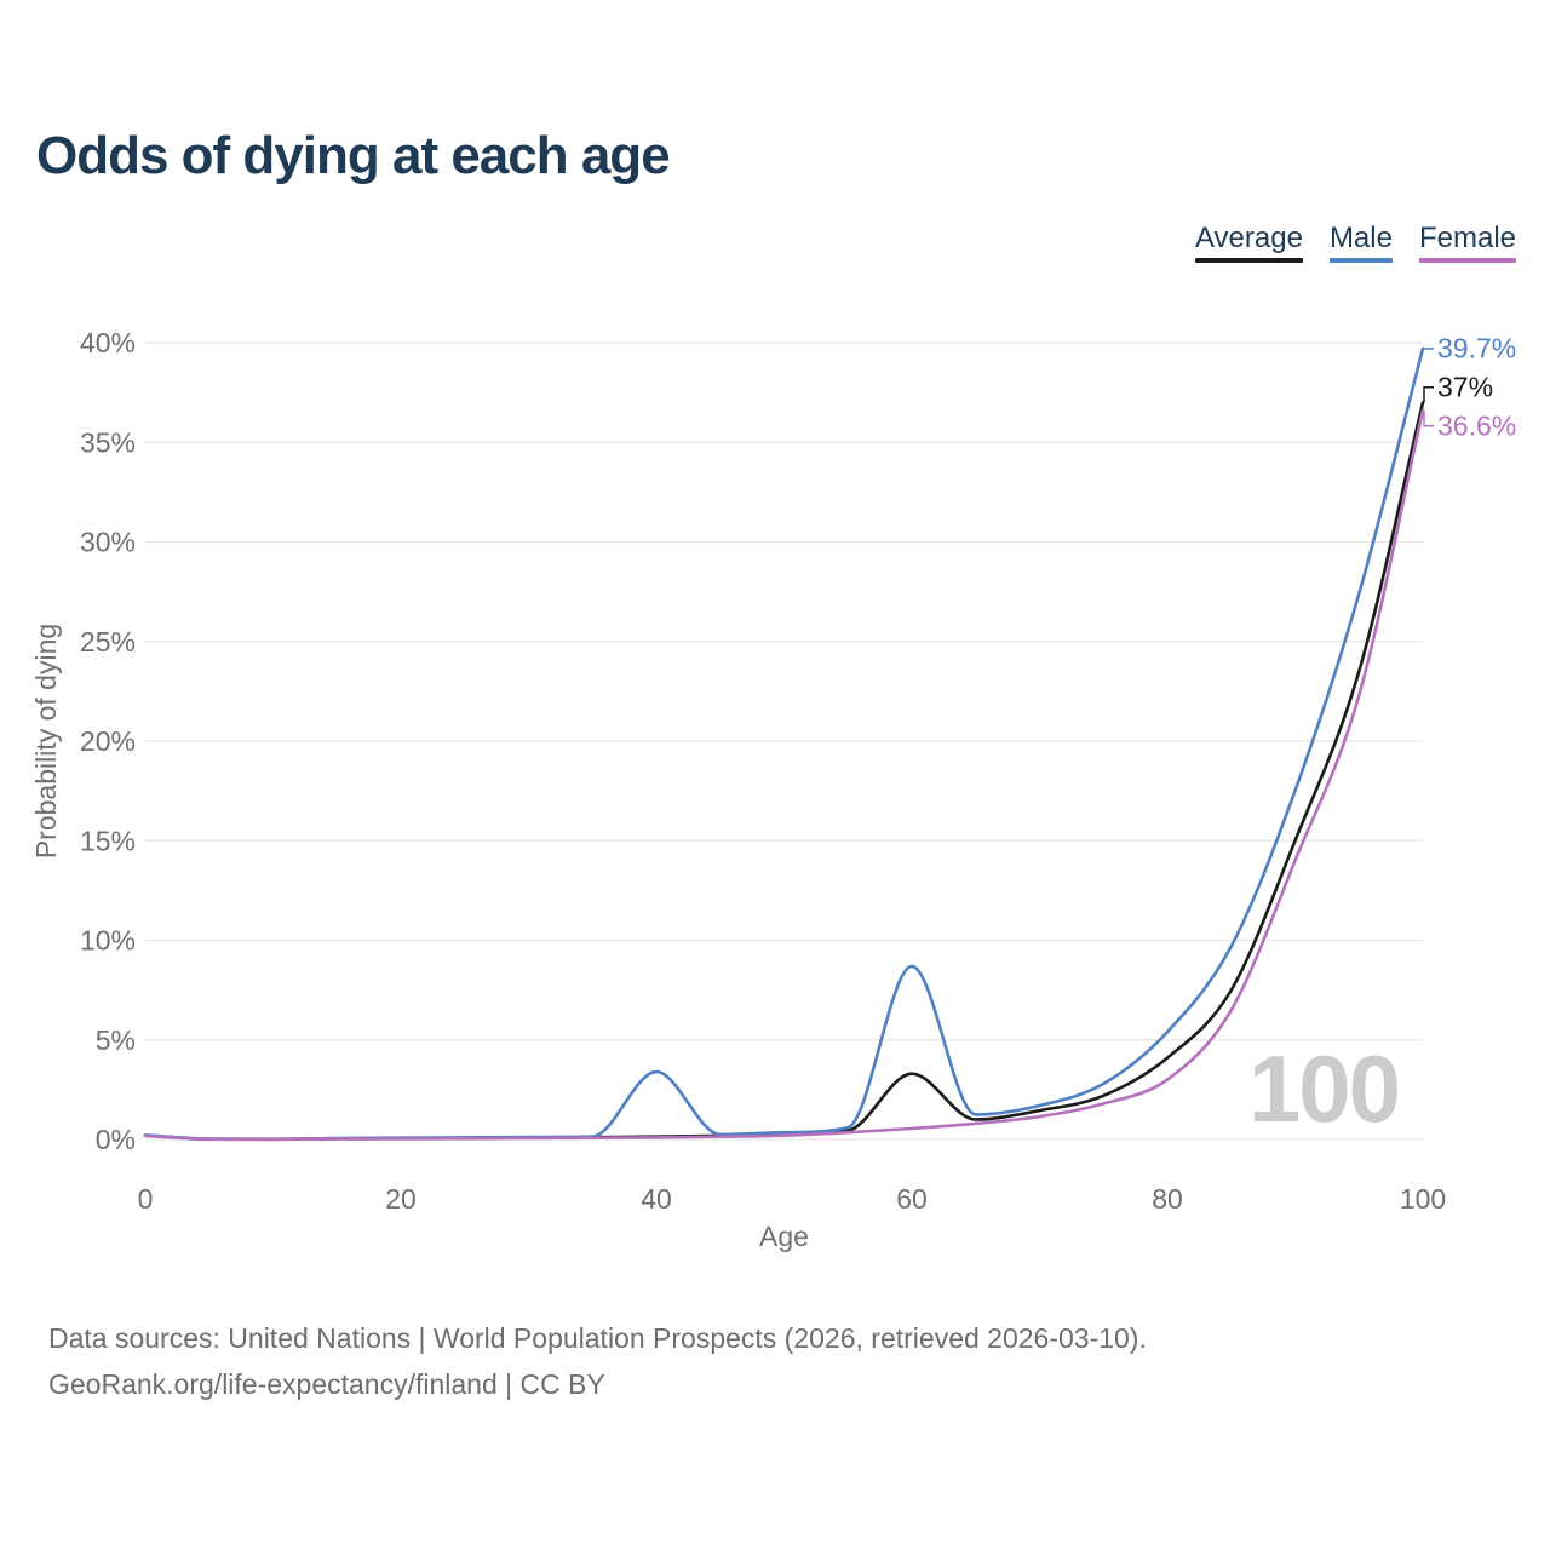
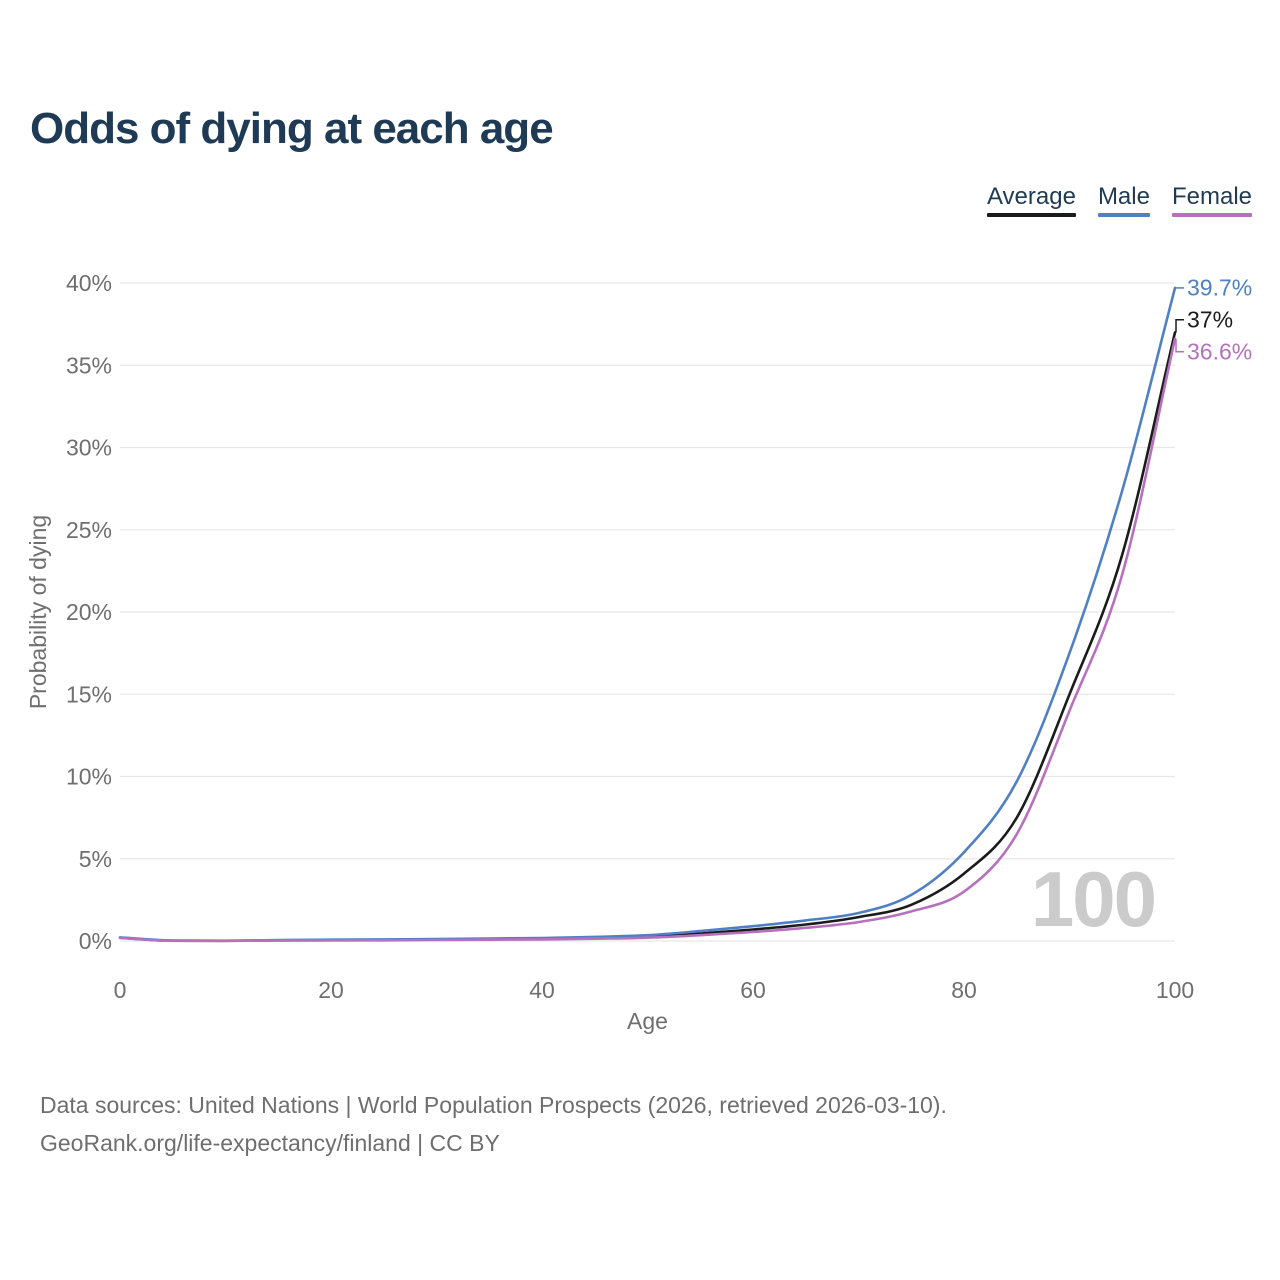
Male/40: 3.4% -> 0.2%
Average/60: 3.3% -> 0.7%
Male/60: 8.7% -> 0.9%
